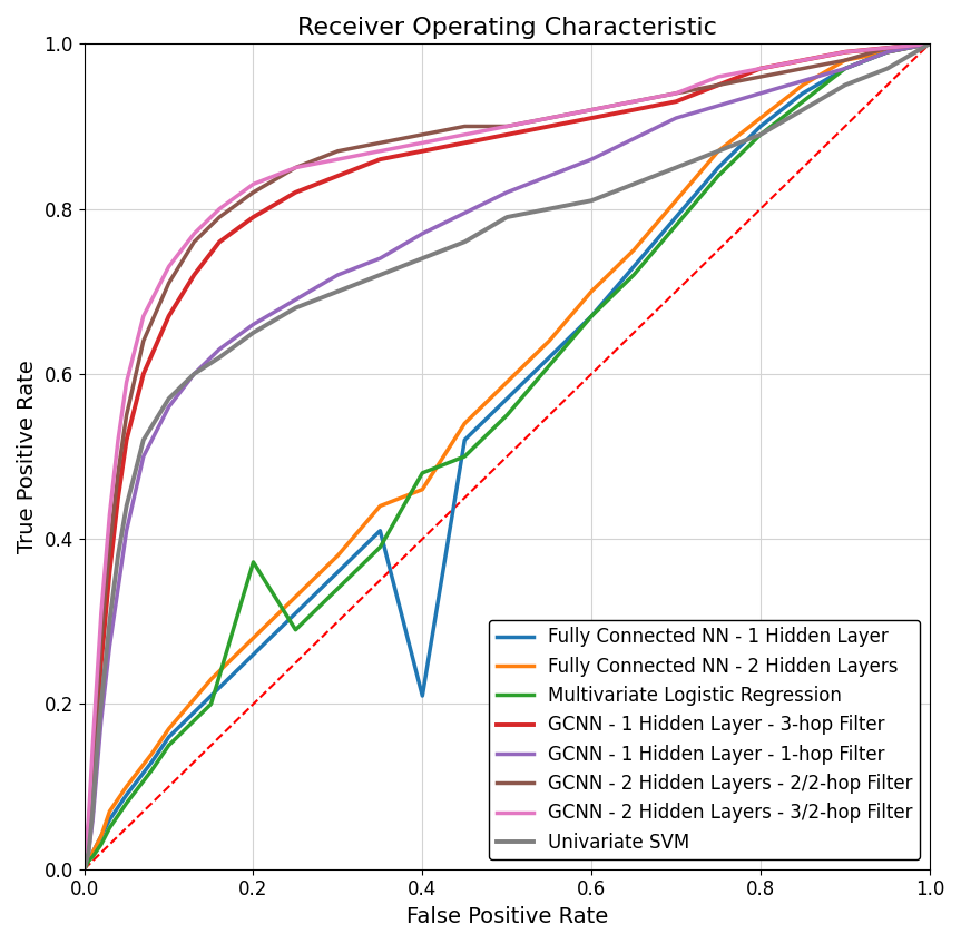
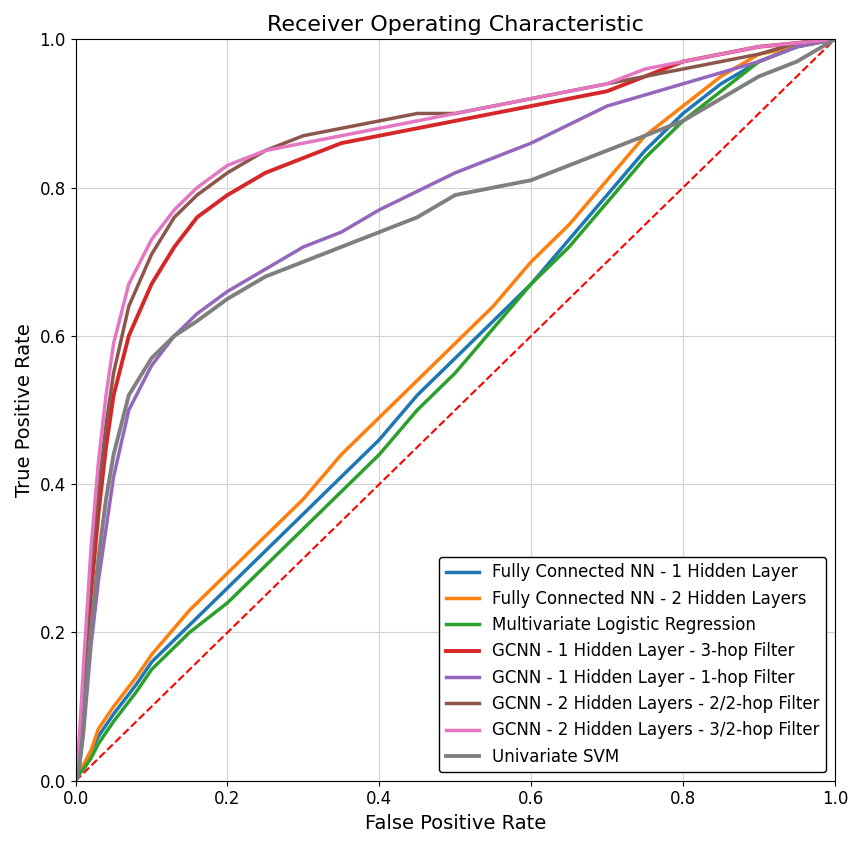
Multivariate Logistic Regression/0.2: 0.372 -> 0.240
Fully Connected NN - 1 Hidden Layer/0.4: 0.21 -> 0.46
Fully Connected NN - 2 Hidden Layers/0.4: 0.46 -> 0.49
Multivariate Logistic Regression/0.4: 0.480 -> 0.440
